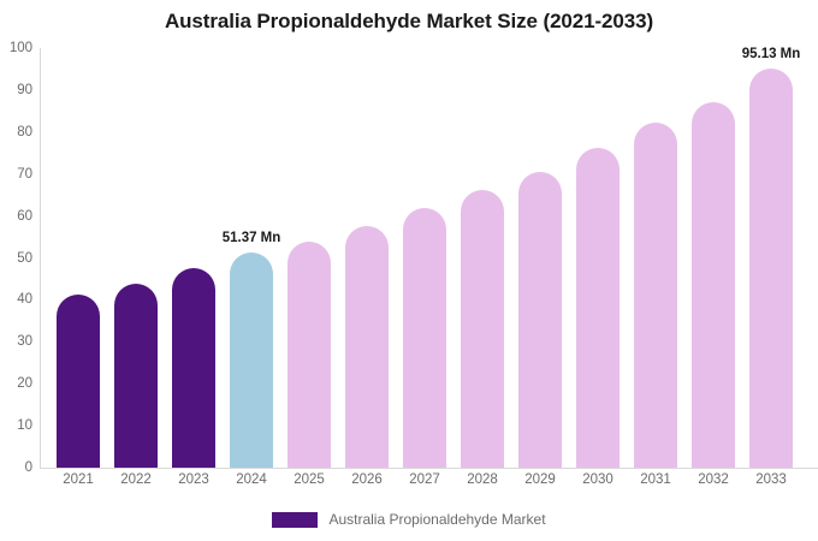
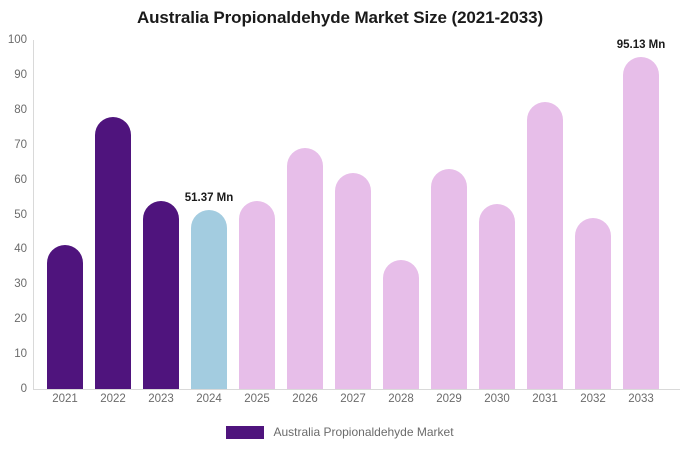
2022: 44 -> 78
2023: 48 -> 54
2026: 58 -> 69
2028: 66 -> 37
2029: 71 -> 63
2030: 76 -> 53
2032: 87 -> 49
